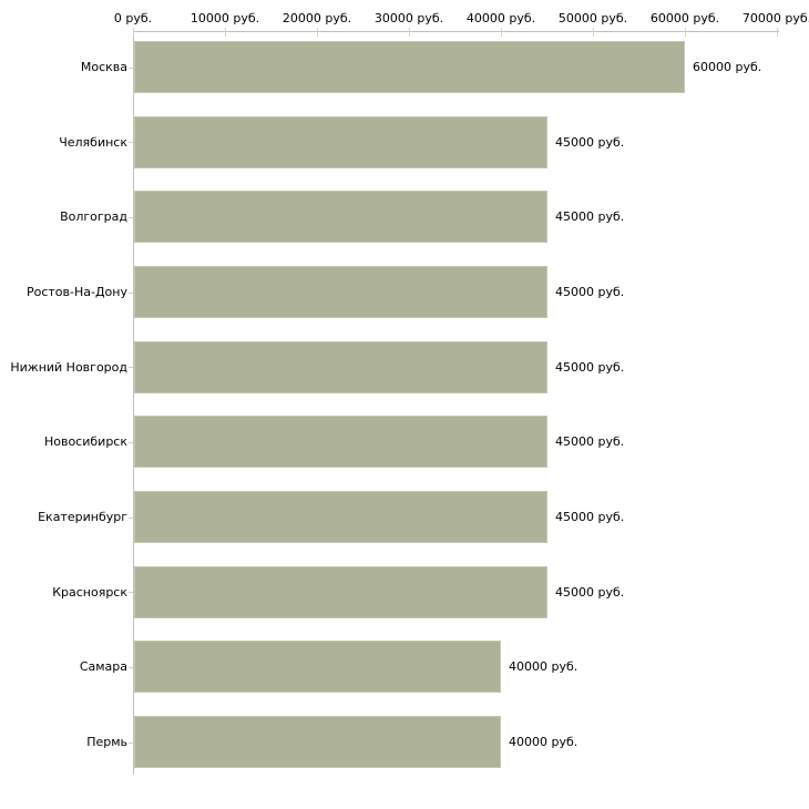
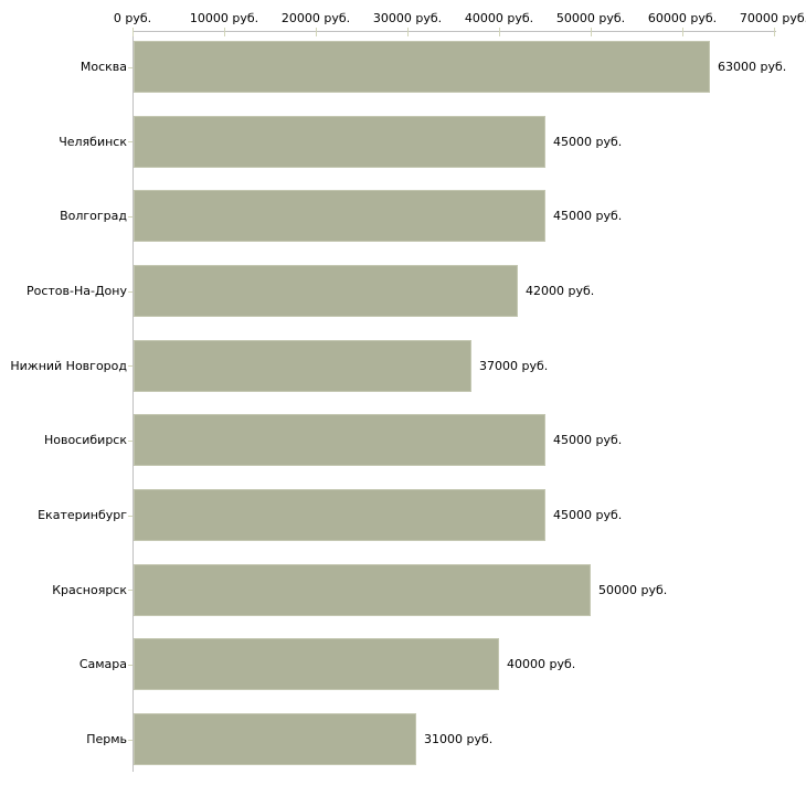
Москва: 60000 -> 63000
Ростов-На-Дону: 45000 -> 42000
Нижний Новгород: 45000 -> 37000
Красноярск: 45000 -> 50000
Пермь: 40000 -> 31000
